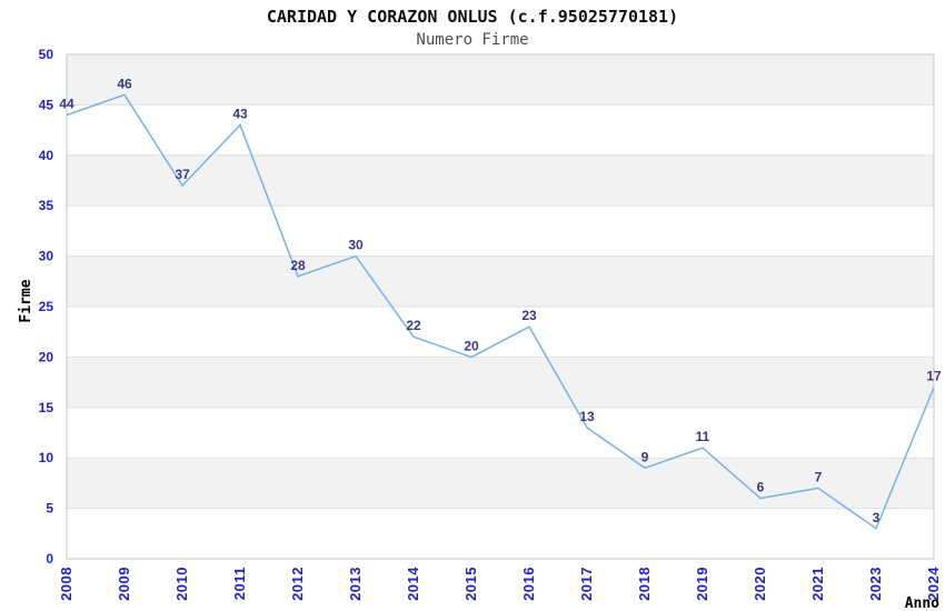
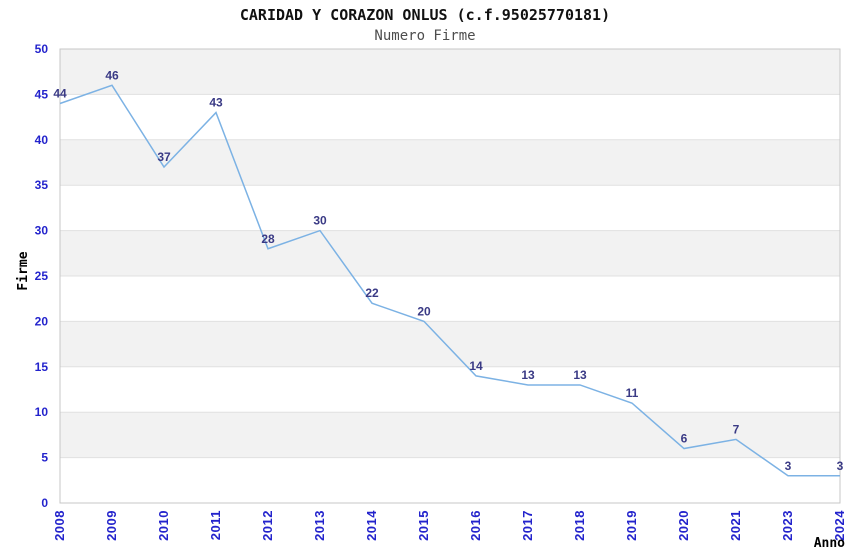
2016: 23 -> 14
2018: 9 -> 13
2024: 17 -> 3
